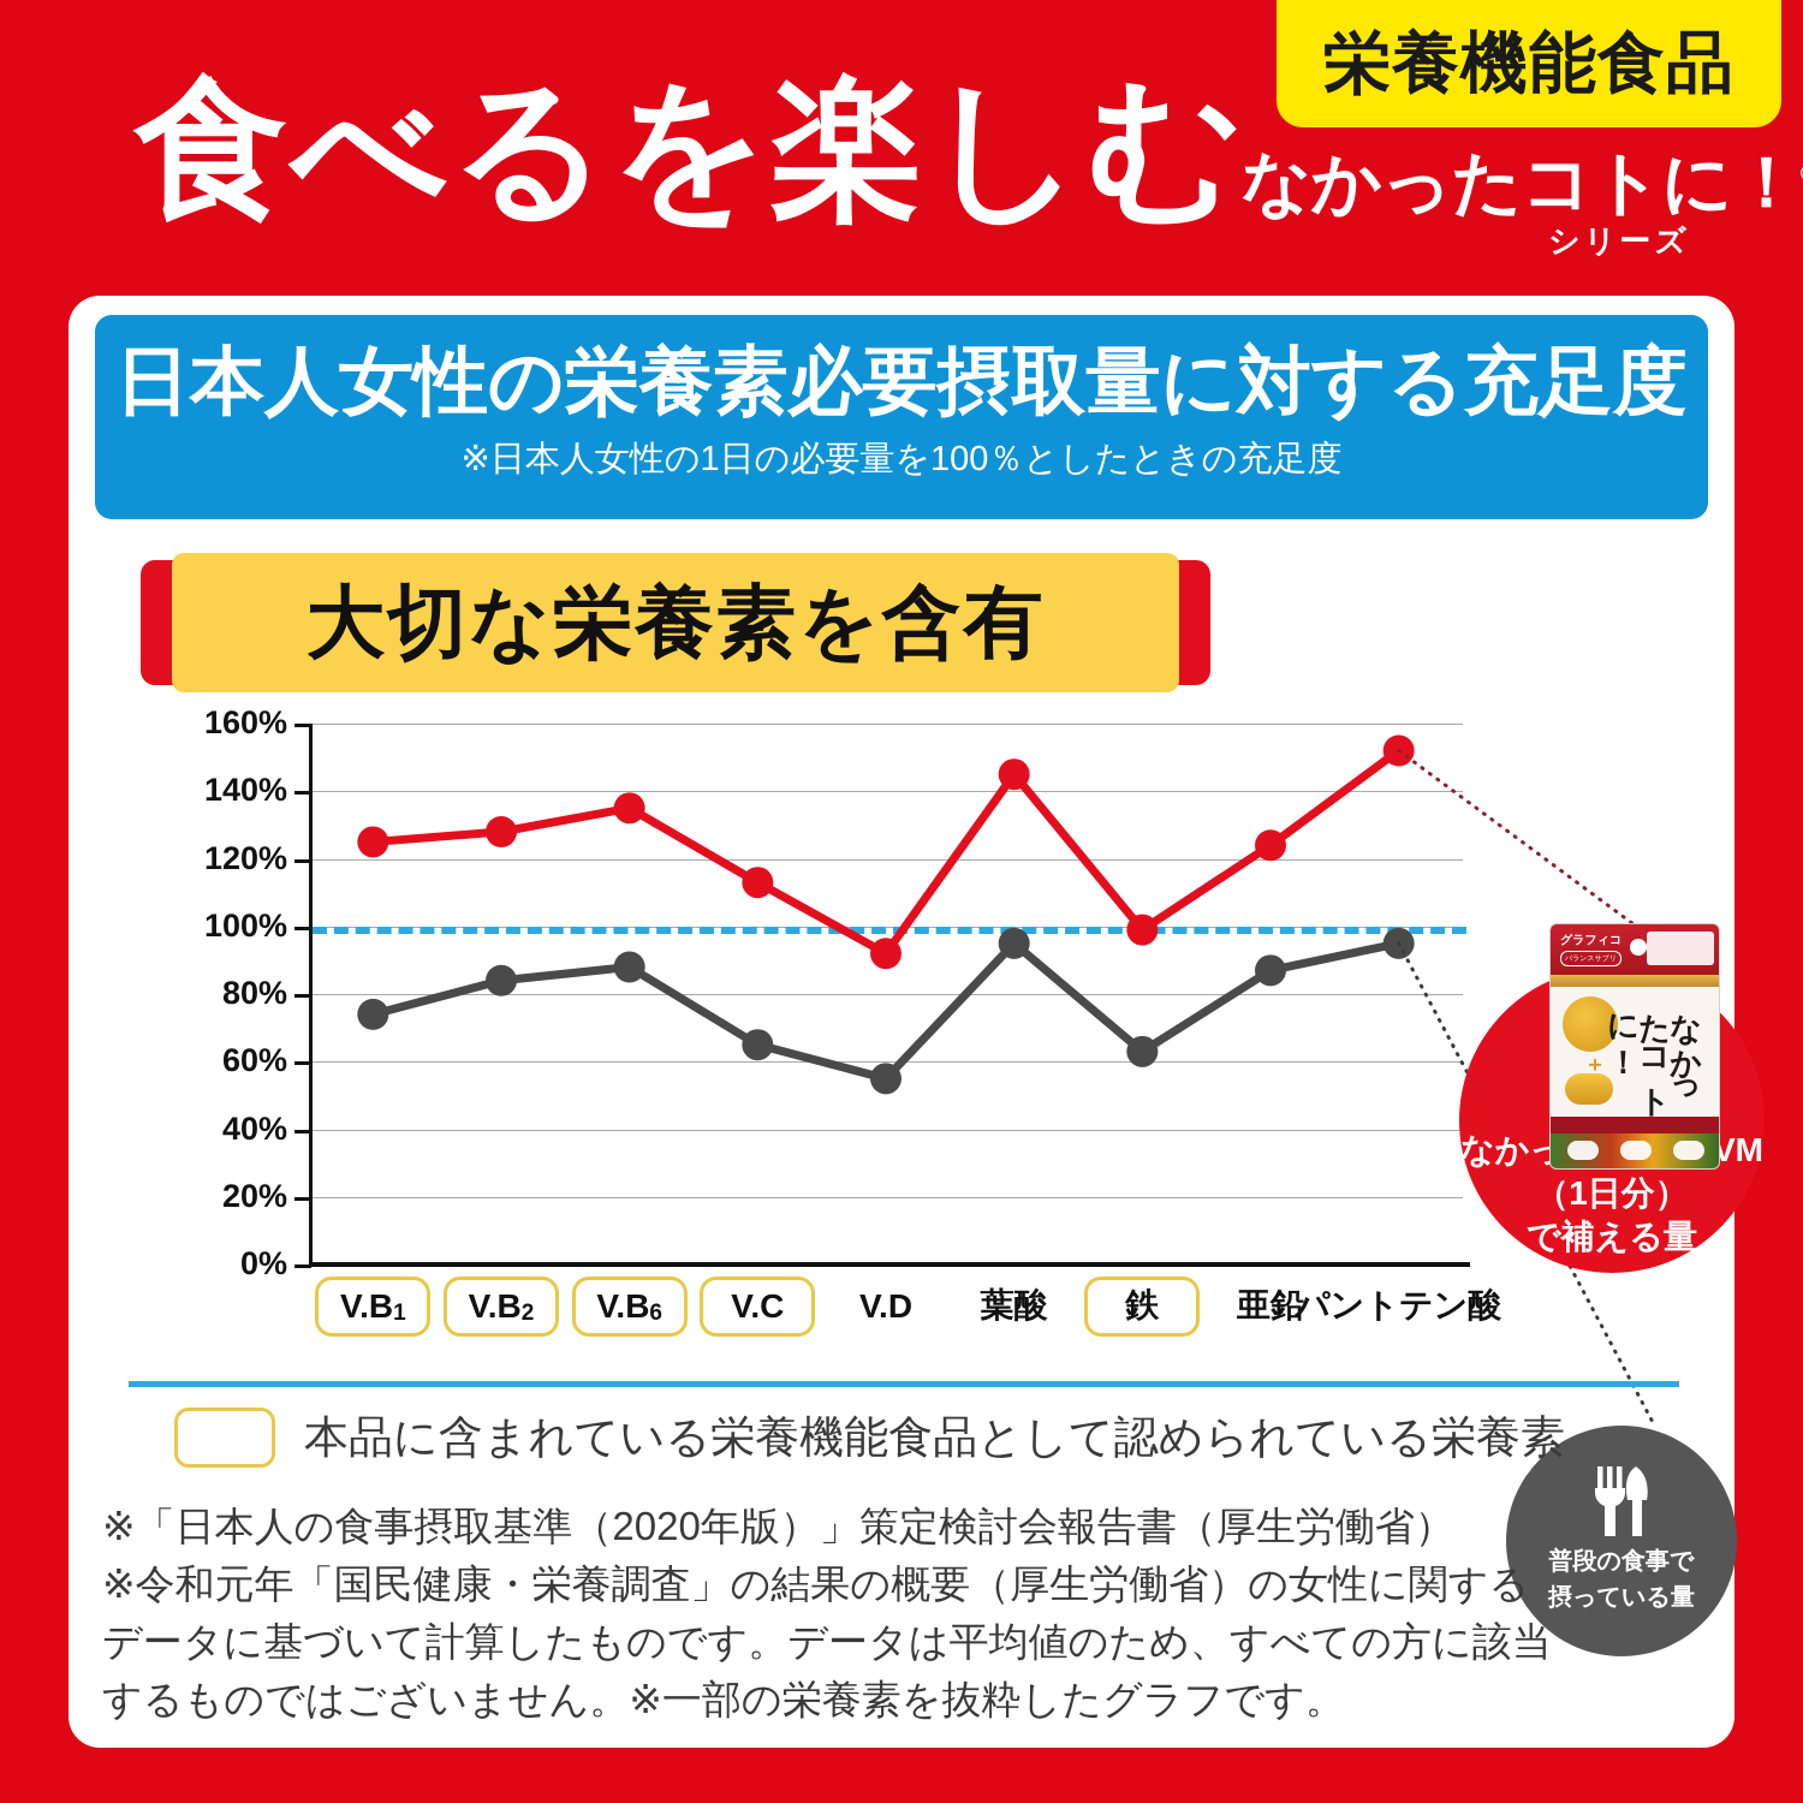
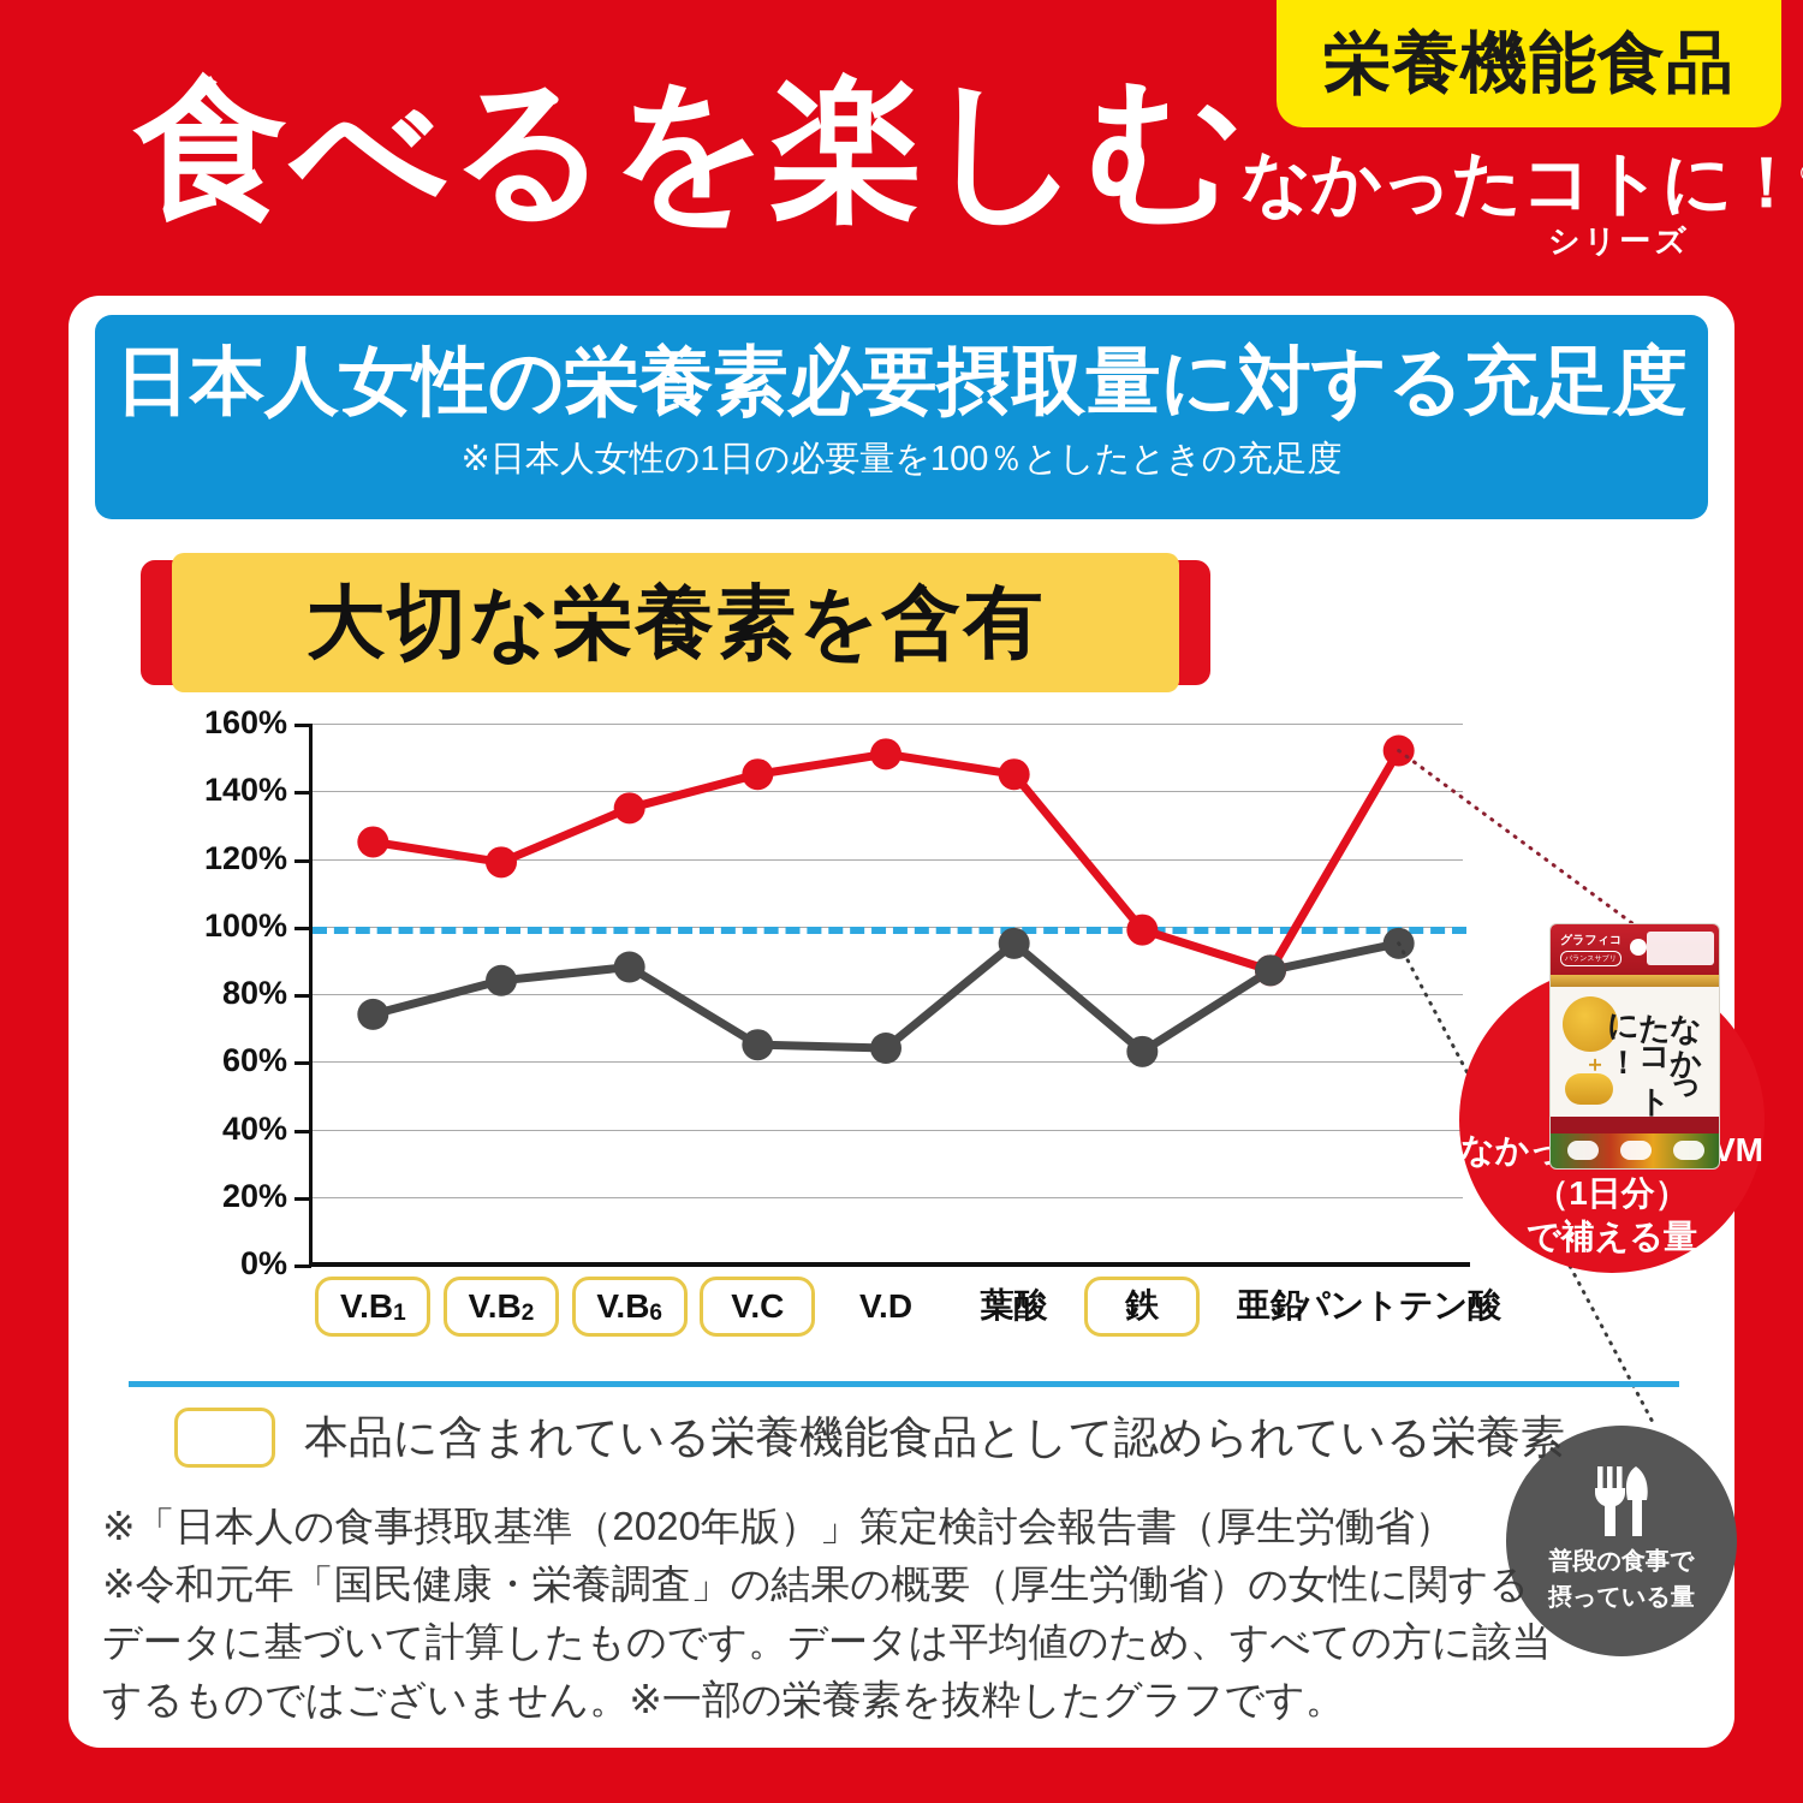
なかったコトに!VM（1日分）で補える量/V.B2: 128% -> 119%
なかったコトに!VM（1日分）で補える量/V.C: 113% -> 145%
なかったコトに!VM（1日分）で補える量/V.D: 92% -> 151%
普段の食事で摂っている量/V.D: 55% -> 64%
なかったコトに!VM（1日分）で補える量/亜鉛: 124% -> 87%
